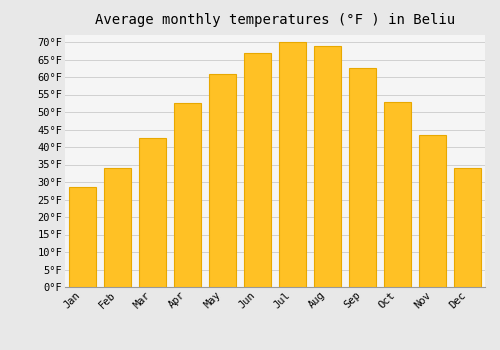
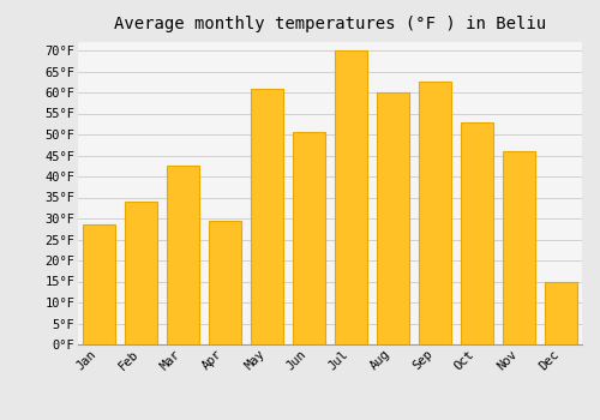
Apr: 52.5°F -> 29.5°F
Jun: 67.0°F -> 50.5°F
Aug: 69.0°F -> 60.0°F
Nov: 43.5°F -> 46.0°F
Dec: 34.0°F -> 15.0°F
